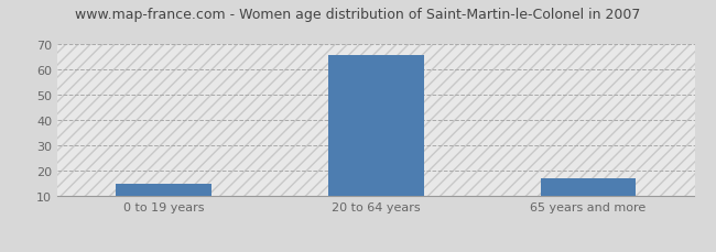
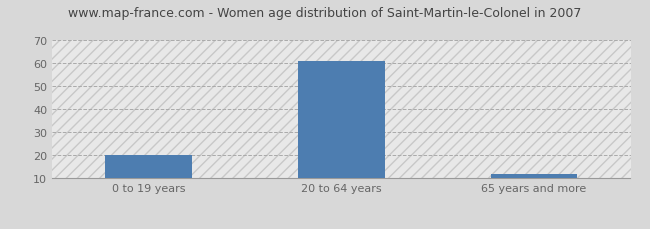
0 to 19 years: 15 -> 20
20 to 64 years: 66 -> 61
65 years and more: 17 -> 12
